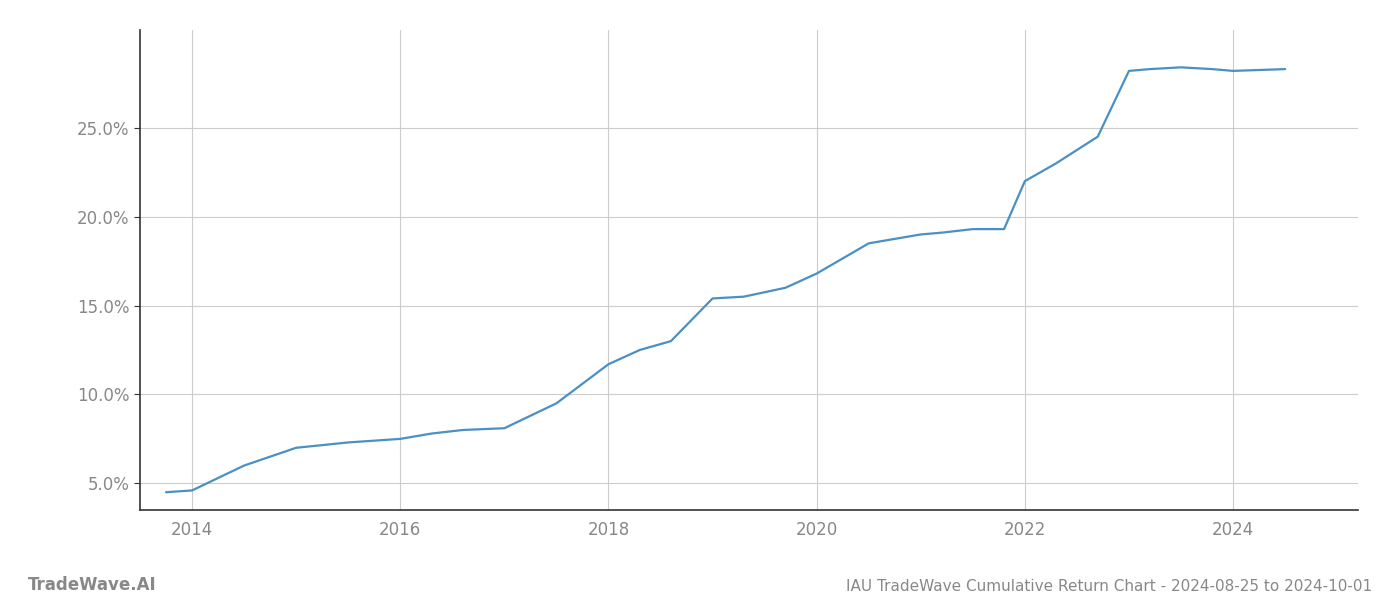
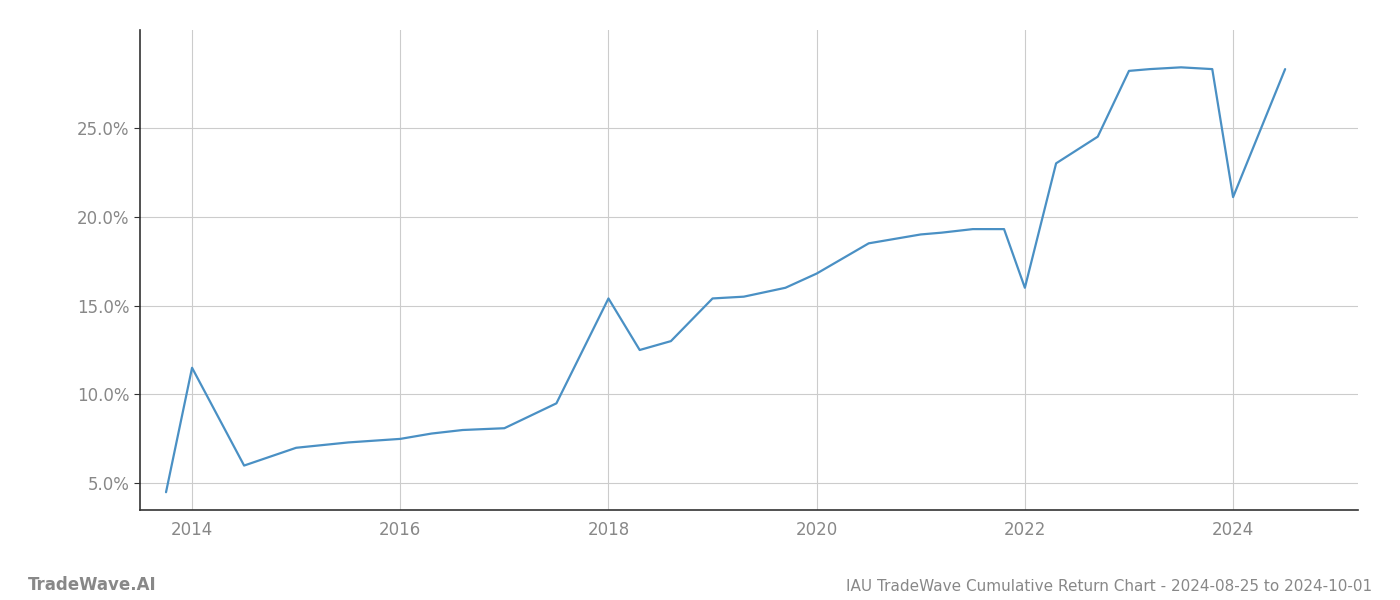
2014: 4.6% -> 11.5%
2018: 11.7% -> 15.4%
2022: 22.0% -> 16.0%
2024: 28.2% -> 21.1%
